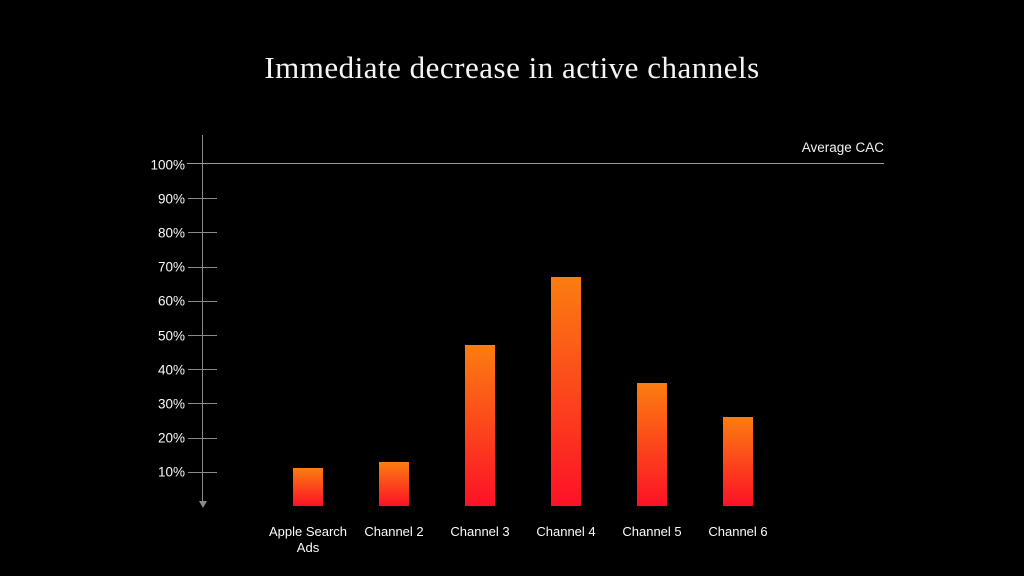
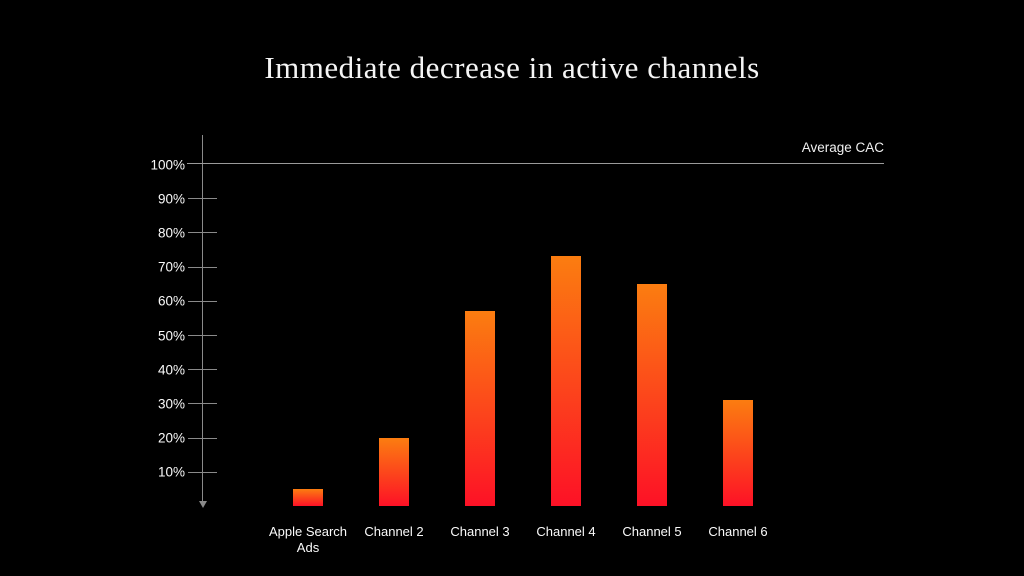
Apple Search Ads: 11% -> 5%
Channel 2: 13% -> 20%
Channel 3: 47% -> 57%
Channel 4: 67% -> 73%
Channel 5: 36% -> 65%
Channel 6: 26% -> 31%
